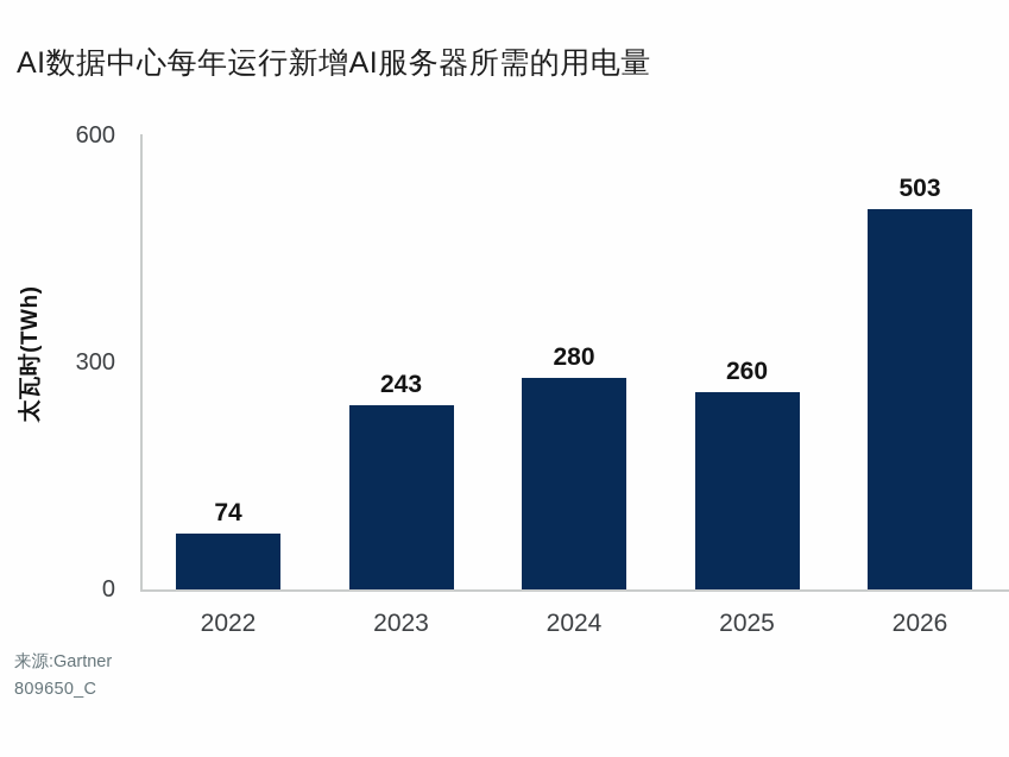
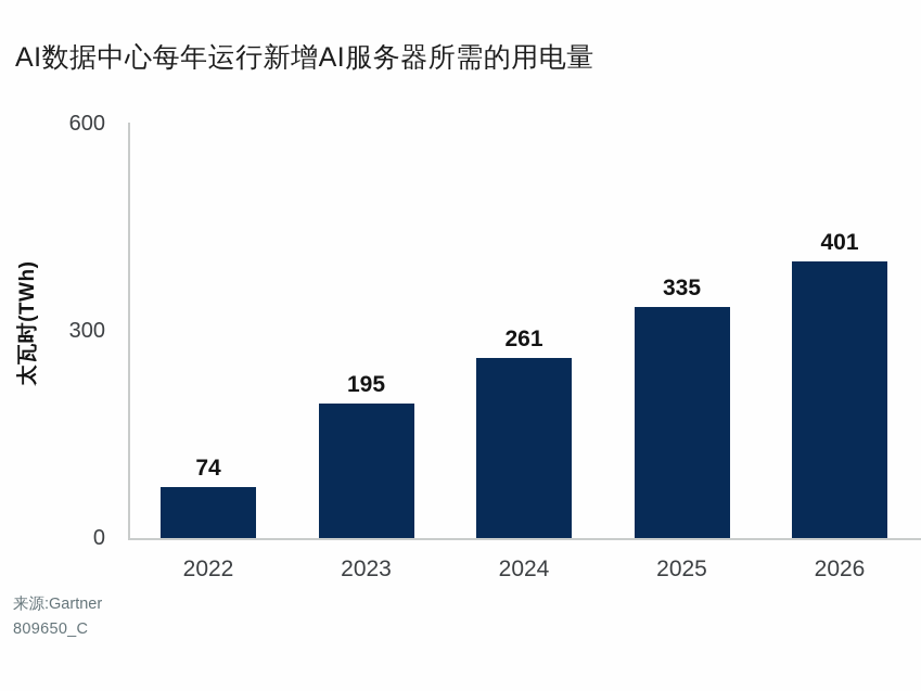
2023: 243 -> 195
2024: 280 -> 261
2025: 260 -> 335
2026: 503 -> 401
